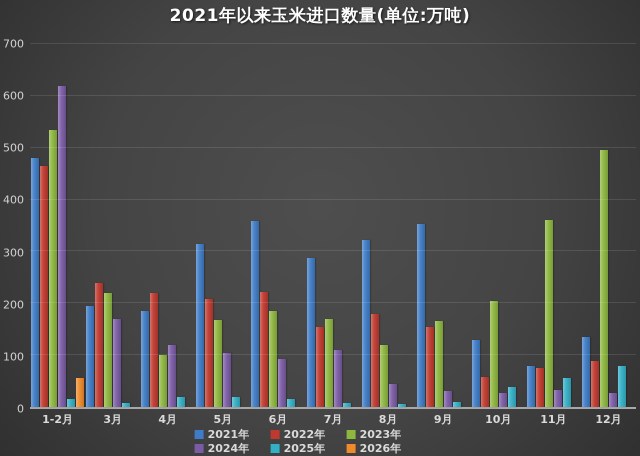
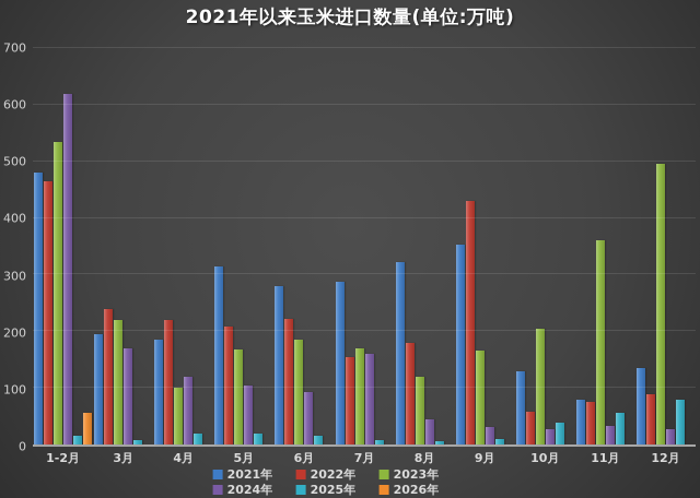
2021年/6月: 360 -> 280
2024年/7月: 110 -> 160
2022年/9月: 160 -> 430
